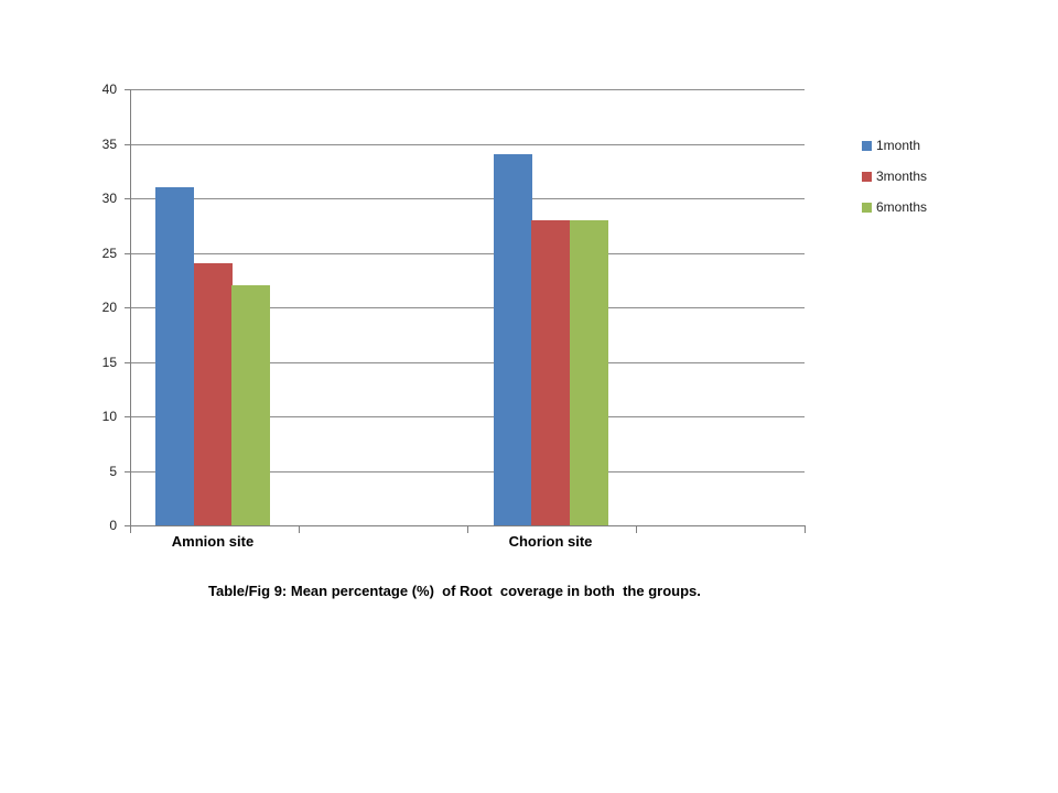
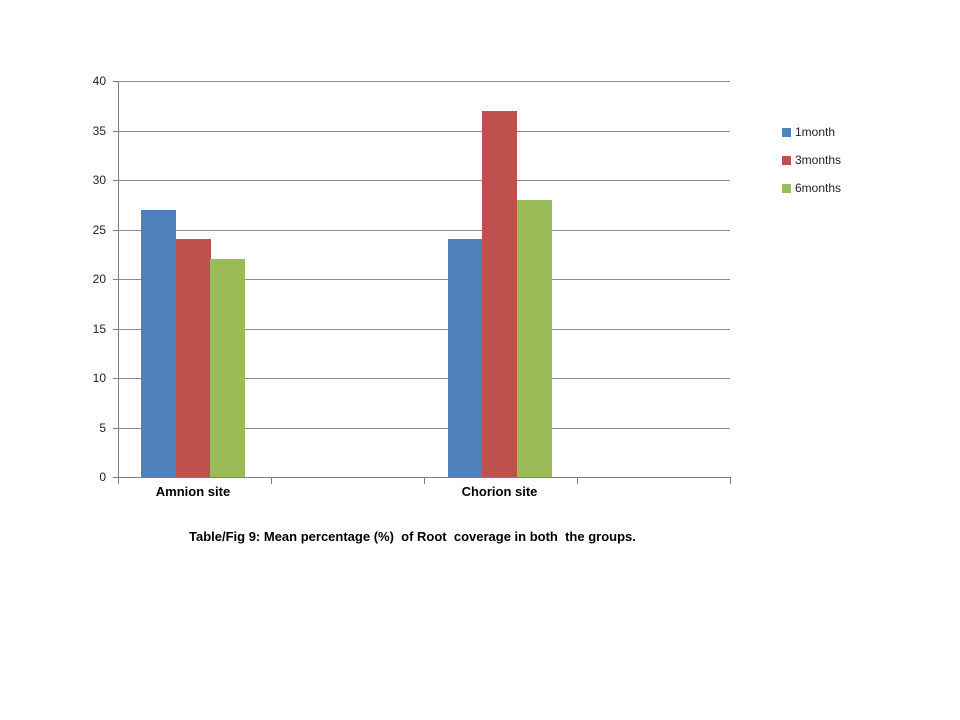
1month/Amnion site: 31 -> 27
1month/Chorion site: 34 -> 24
3months/Chorion site: 28 -> 37
